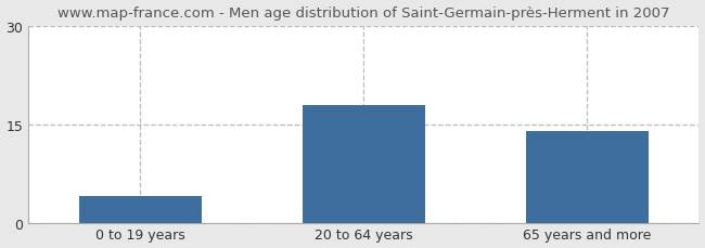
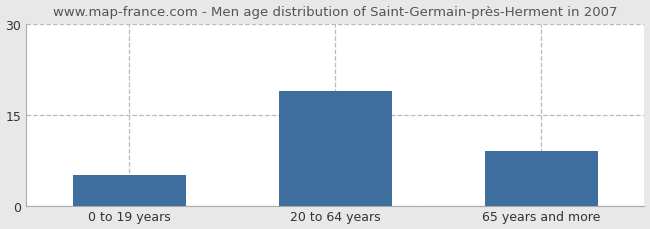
0 to 19 years: 4 -> 5
20 to 64 years: 18 -> 19
65 years and more: 14 -> 9
